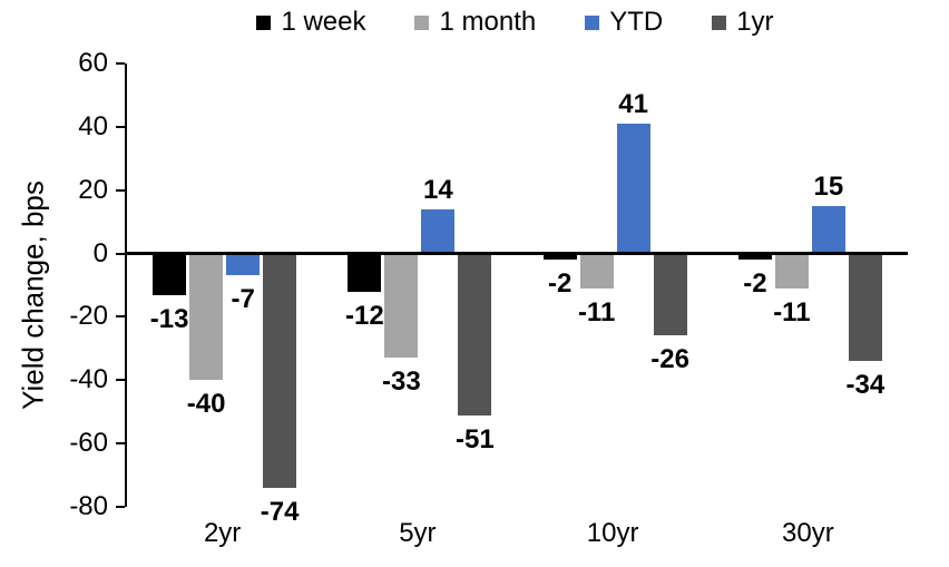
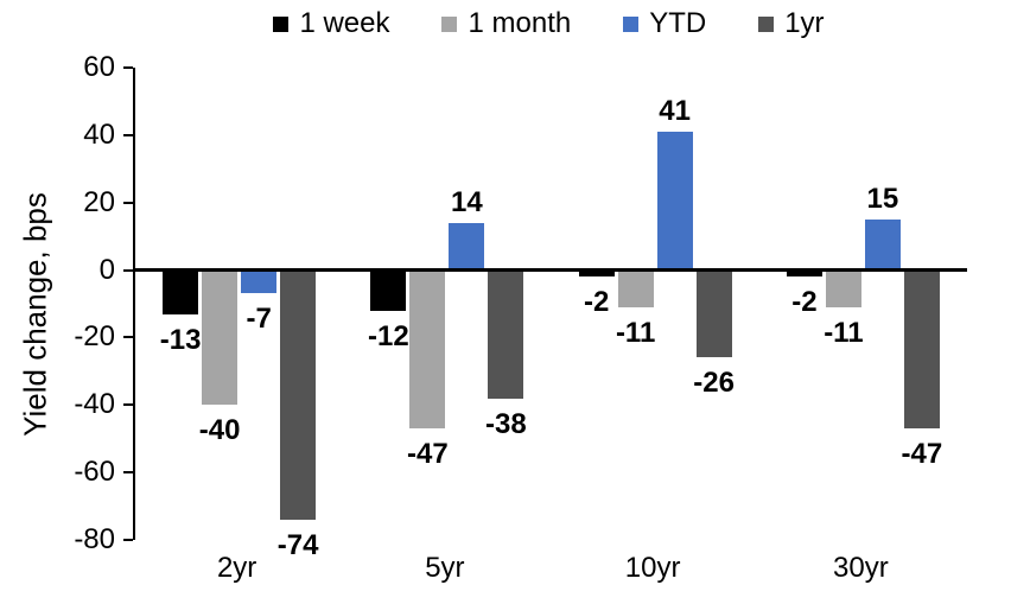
1 month/5yr: -33 -> -47
1yr/5yr: -51 -> -38
1yr/30yr: -34 -> -47
